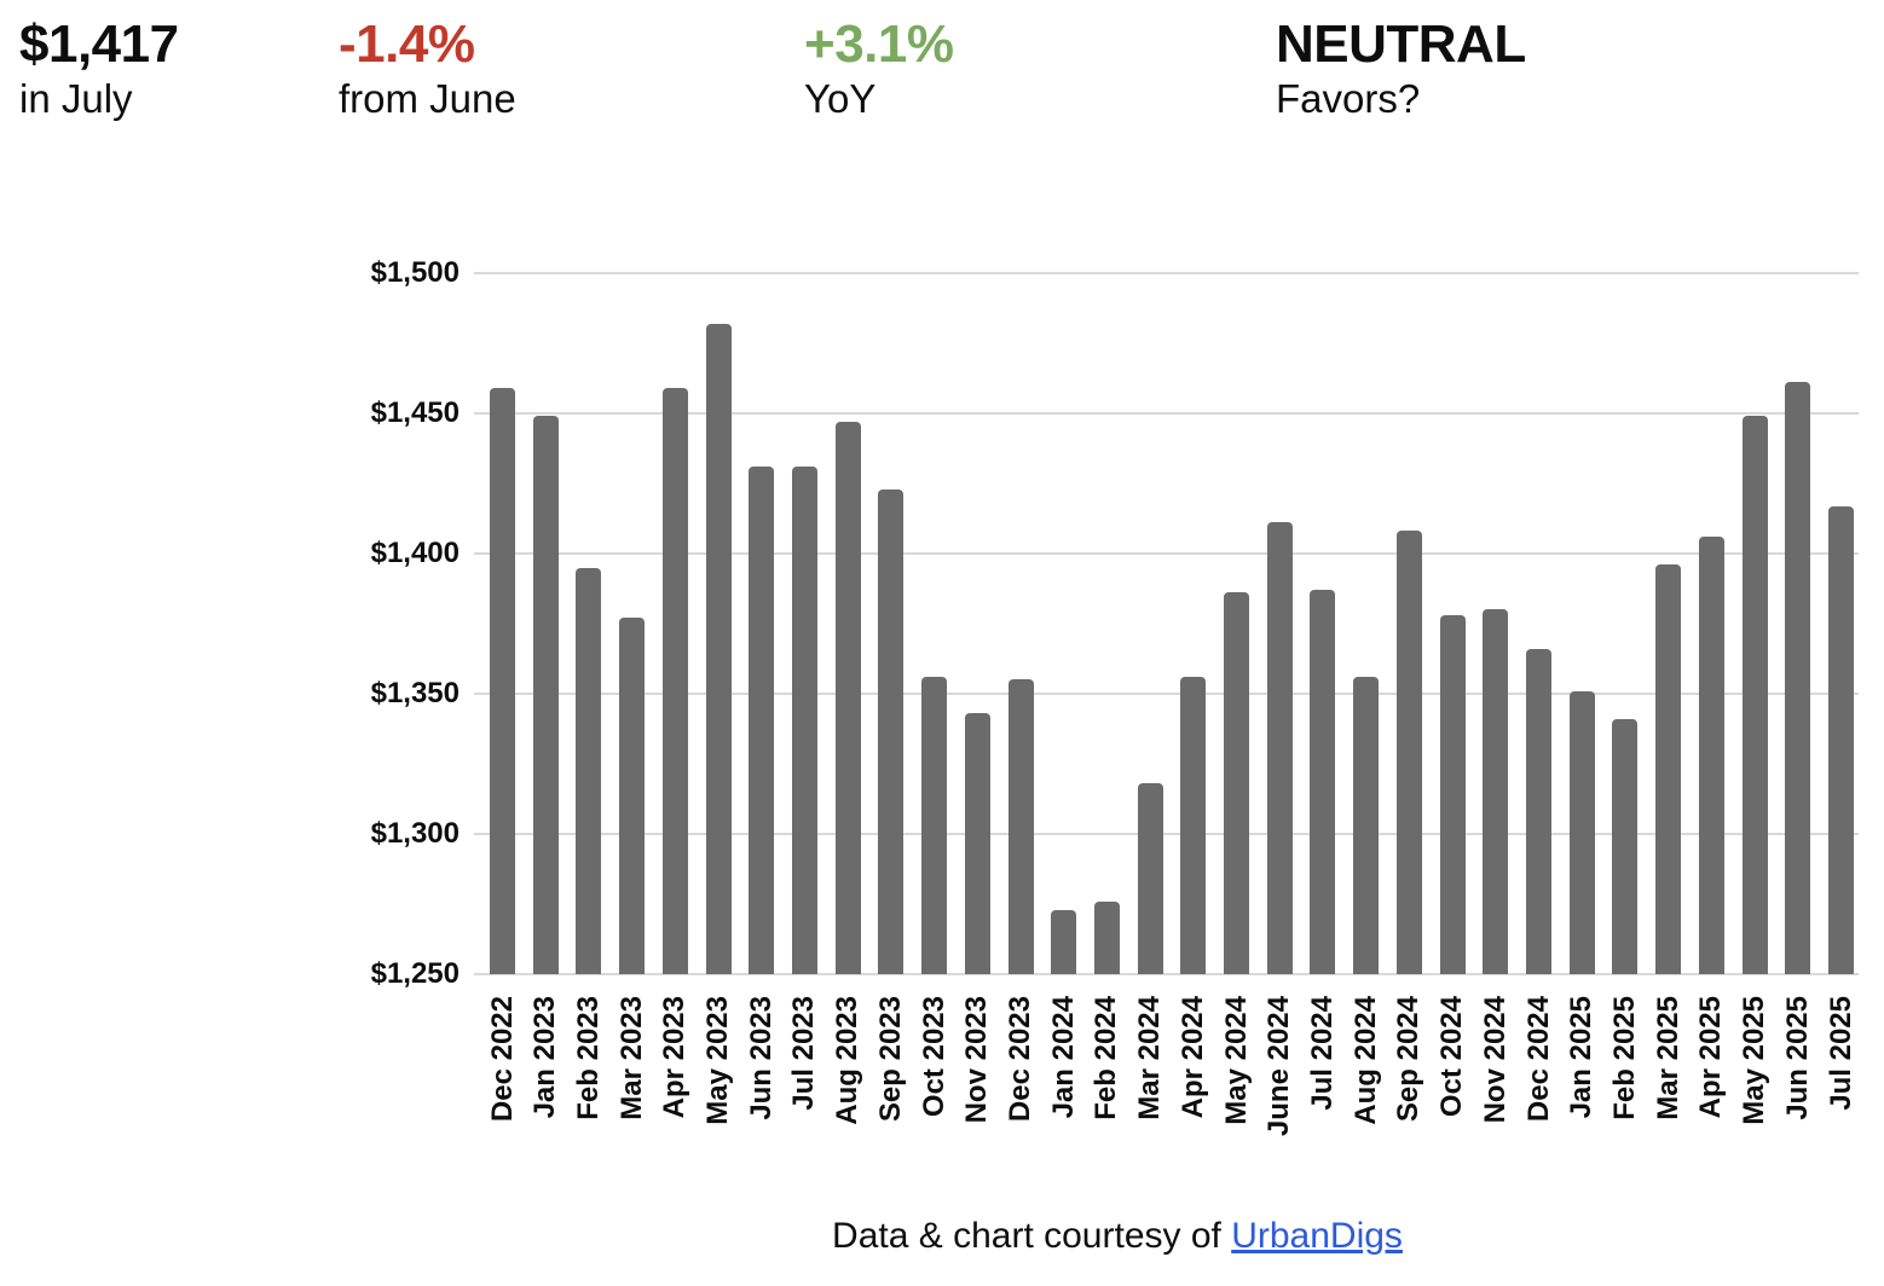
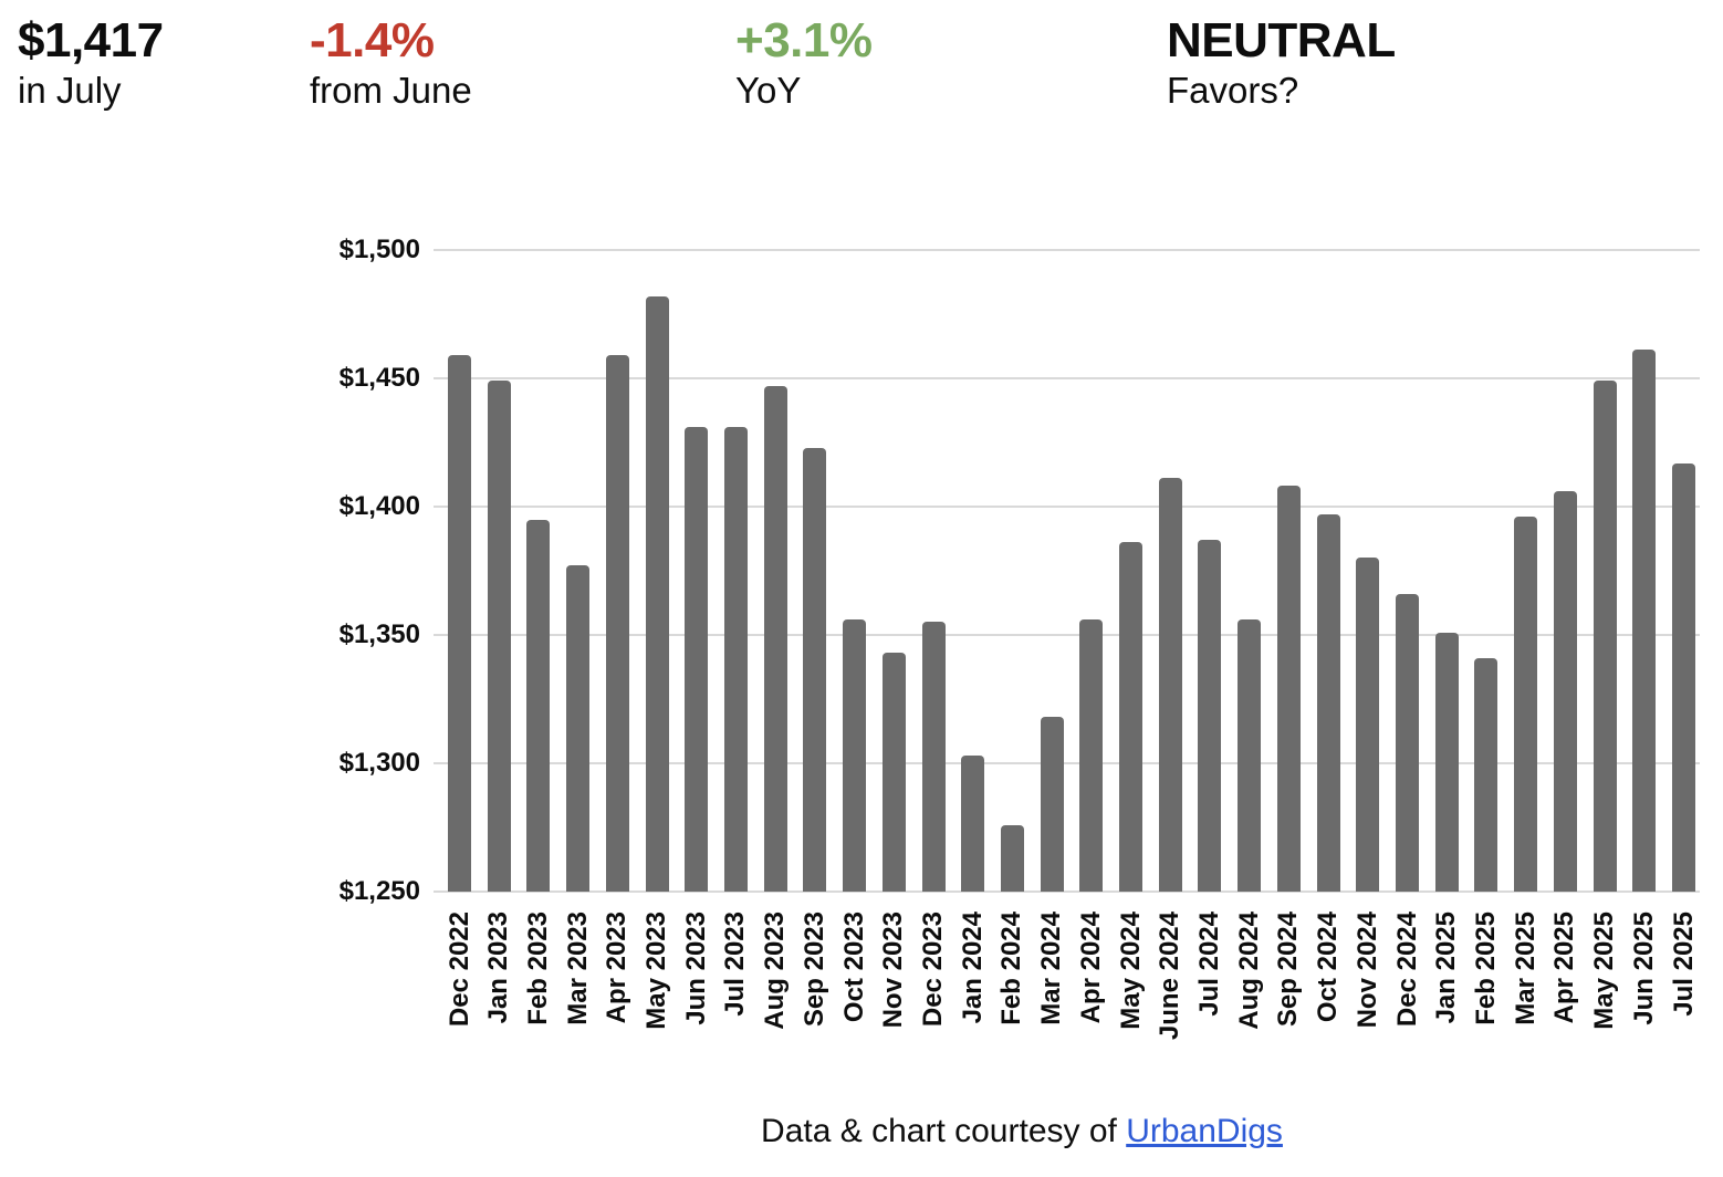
Jan 2024: $1273 -> $1303
Oct 2024: $1378 -> $1397
